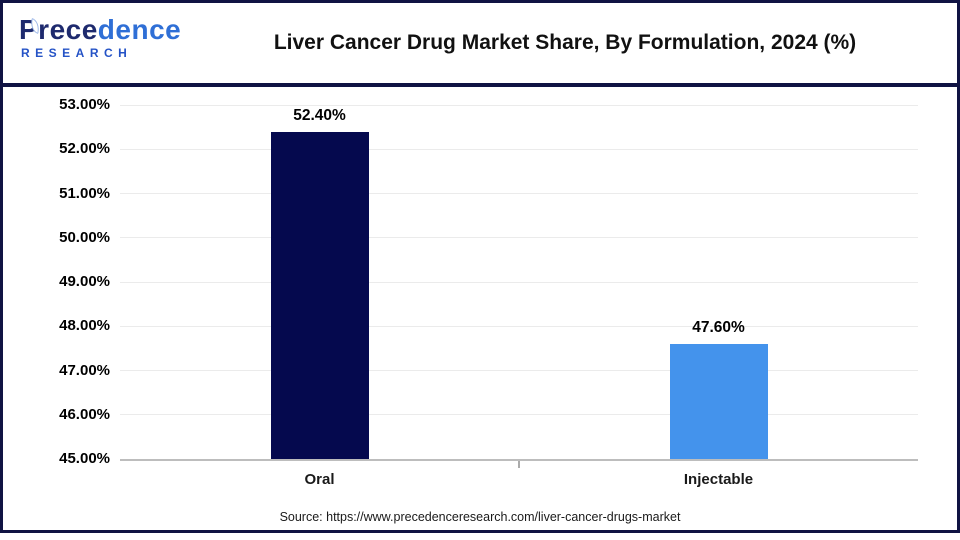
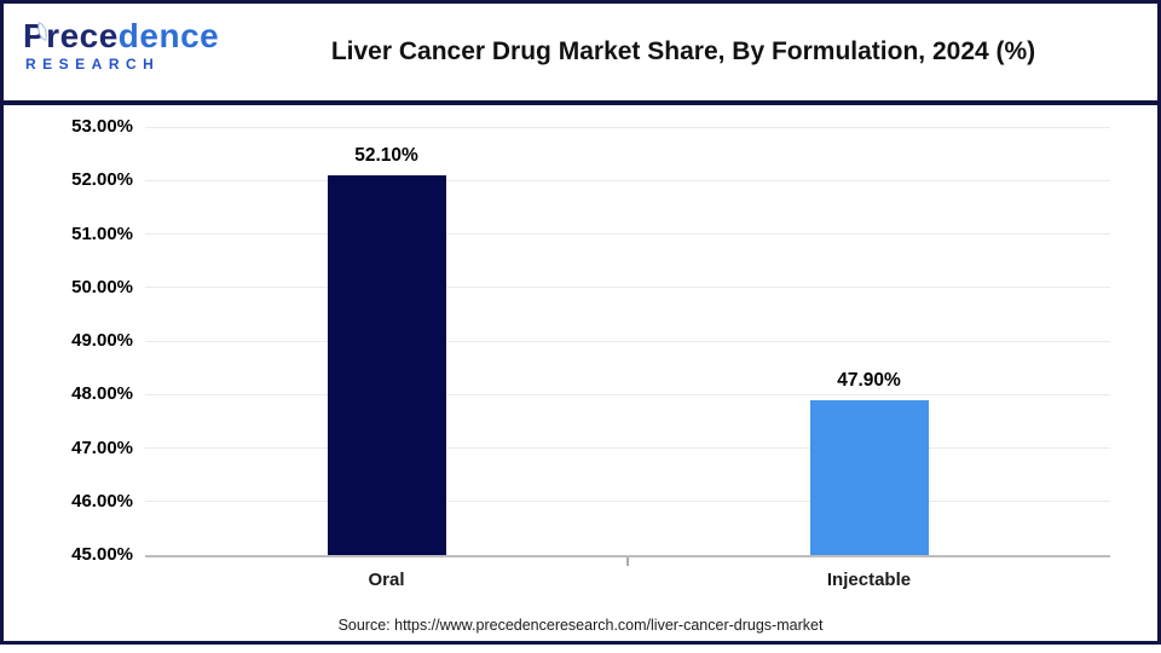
Oral: 52.40% -> 52.10%
Injectable: 47.60% -> 47.90%
